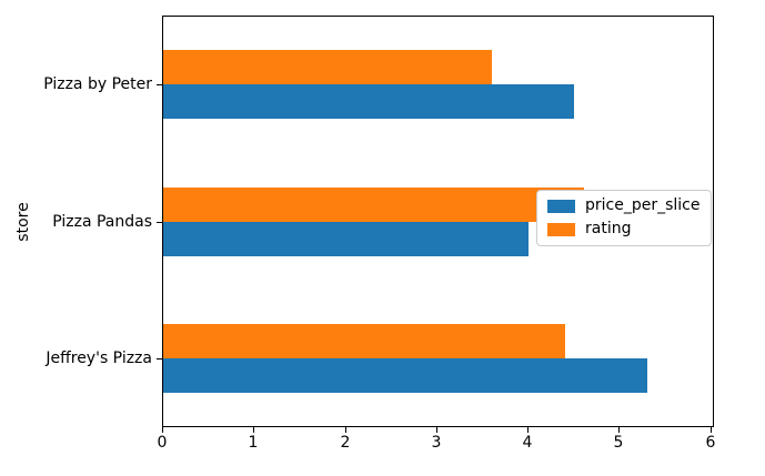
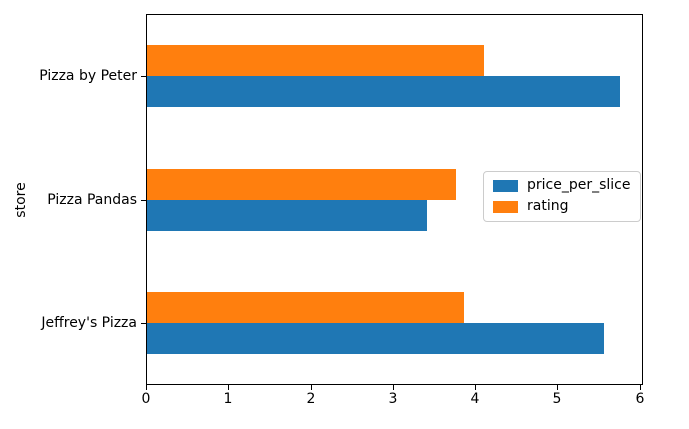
price_per_slice/Pizza by Peter: 4.5 -> 5.8
rating/Pizza by Peter: 3.6 -> 4.1
price_per_slice/Pizza Pandas: 4.0 -> 3.4
rating/Pizza Pandas: 4.6 -> 3.8
price_per_slice/Jeffrey's Pizza: 5.3 -> 5.5
rating/Jeffrey's Pizza: 4.4 -> 3.9
